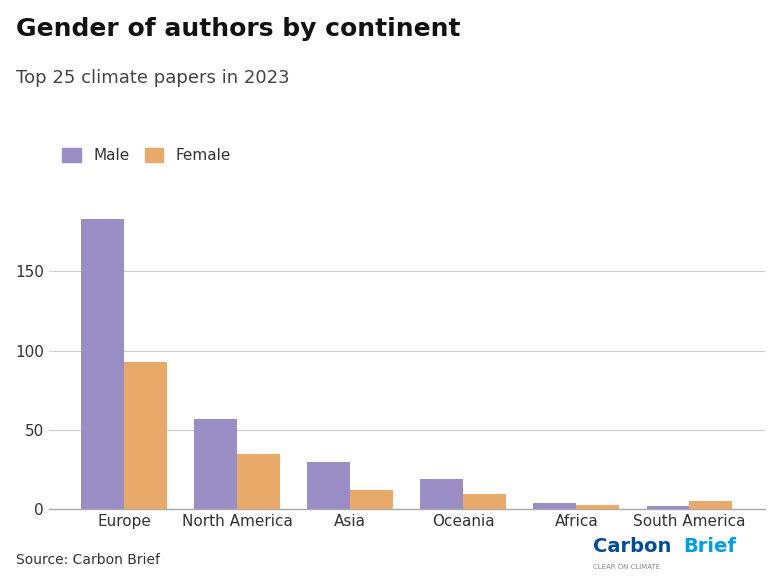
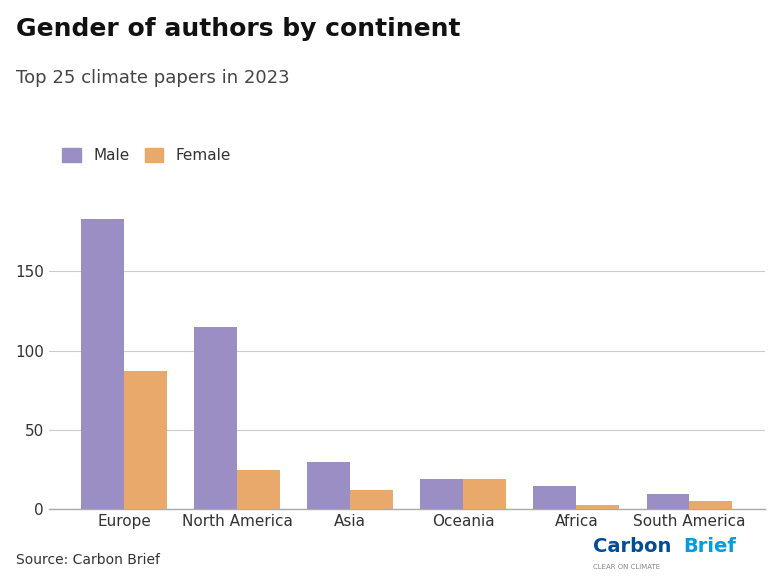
Female/Europe: 93 -> 87
Male/North America: 57 -> 115
Female/North America: 35 -> 25
Female/Oceania: 10 -> 19
Male/Africa: 4 -> 15
Male/South America: 2 -> 10
